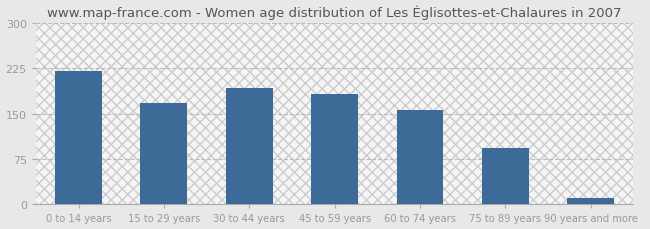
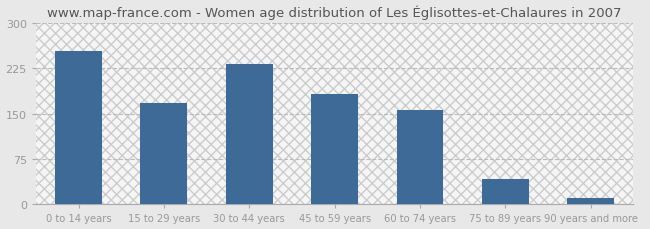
0 to 14 years: 220 -> 254
30 to 44 years: 192 -> 232
75 to 89 years: 93 -> 42
